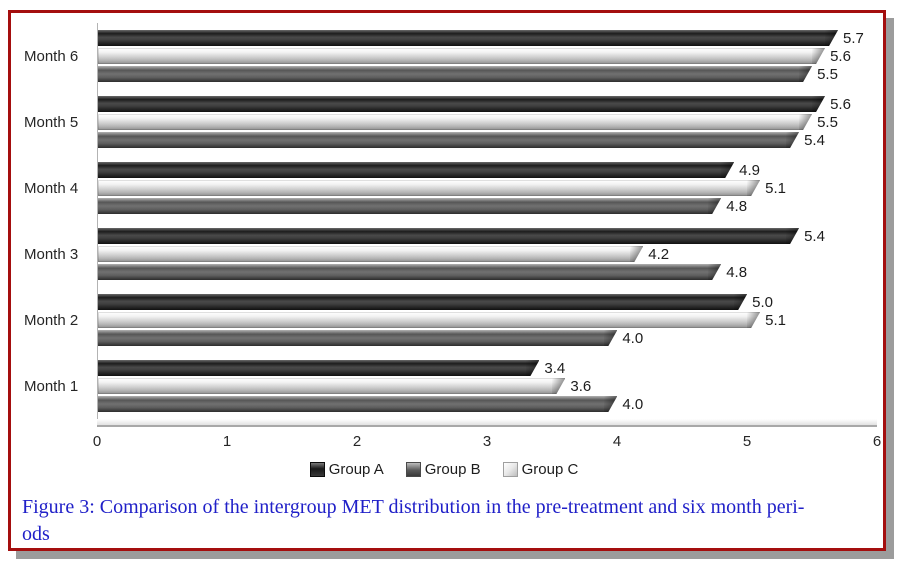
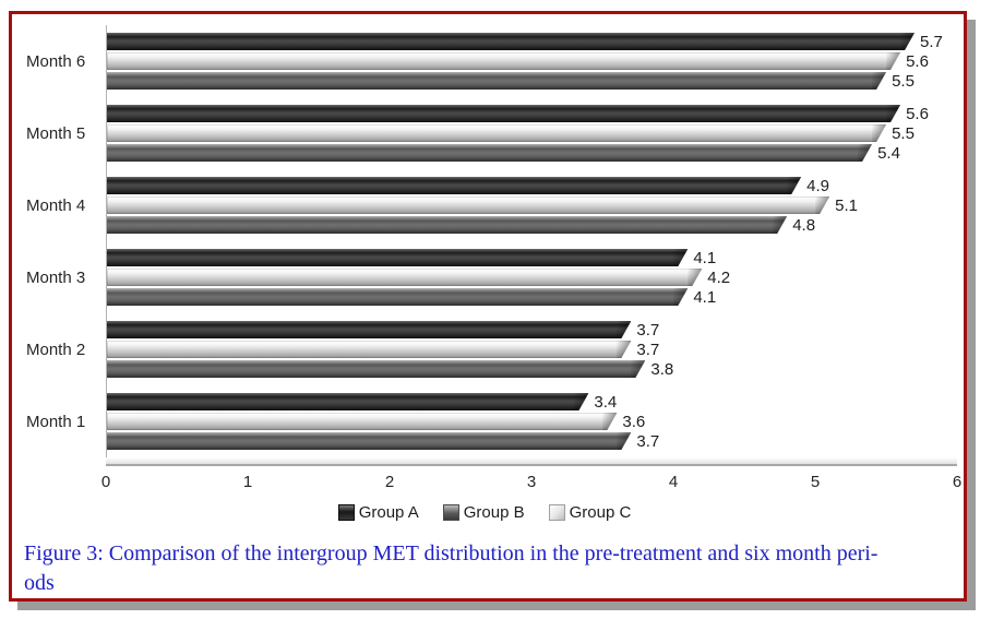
Group A/Month 3: 5.4 -> 4.1
Group B/Month 3: 4.8 -> 4.1
Group A/Month 2: 5.0 -> 3.7
Group B/Month 2: 4.0 -> 3.8
Group C/Month 2: 5.1 -> 3.7
Group B/Month 1: 4.0 -> 3.7
